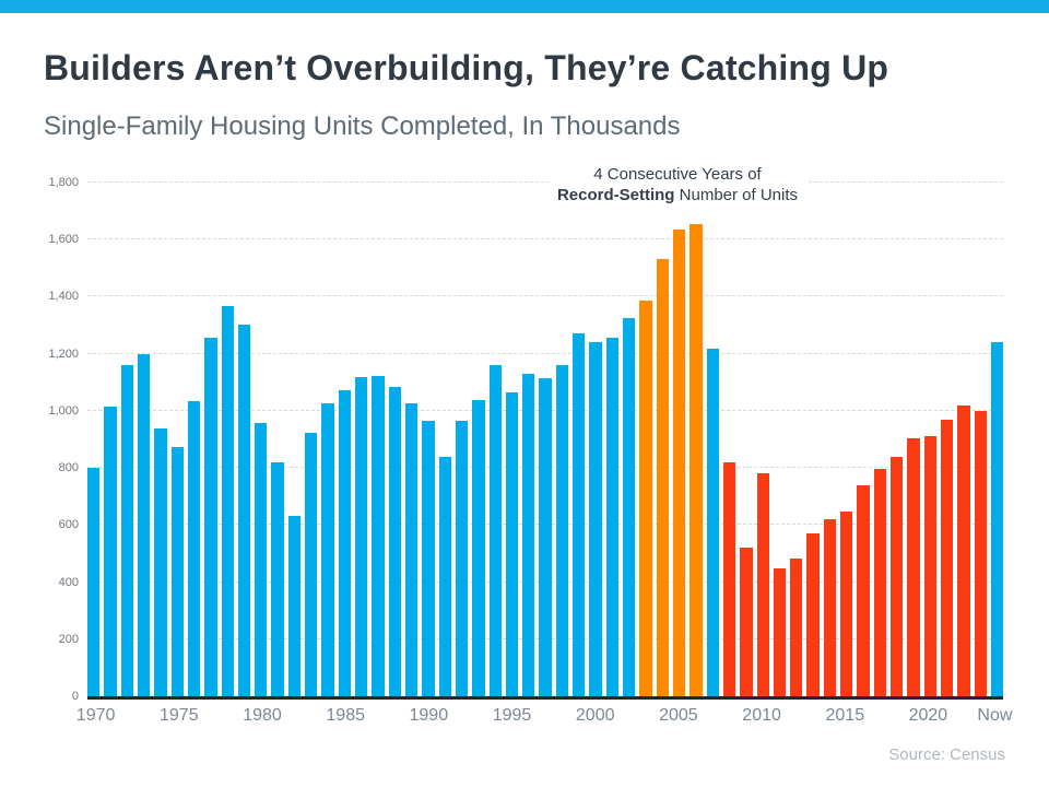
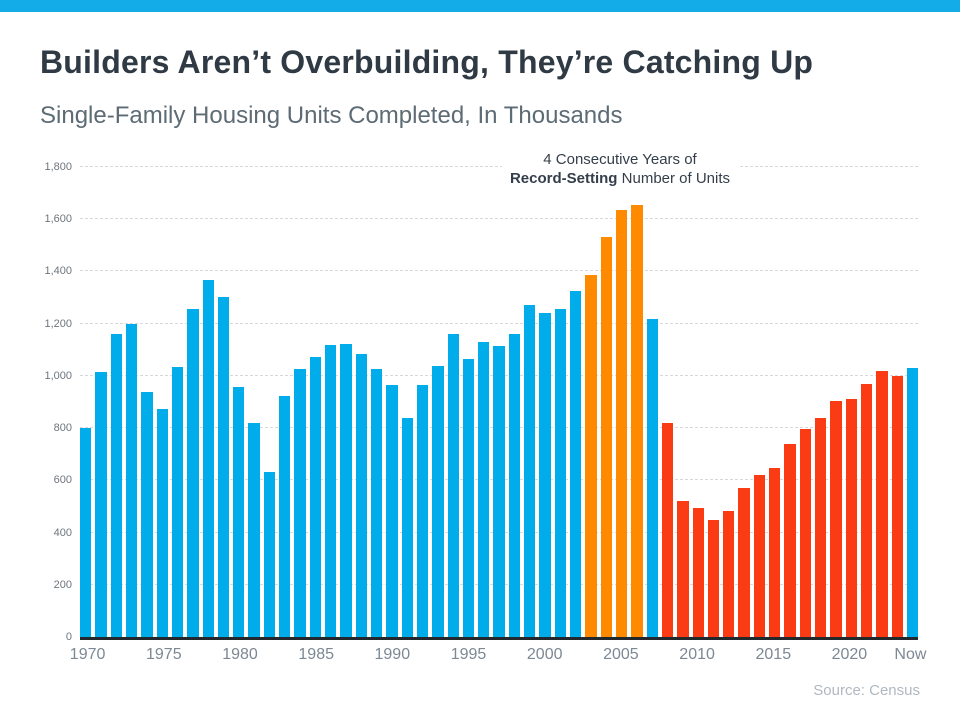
2010: 780 -> 500
Now: 1240 -> 1030
